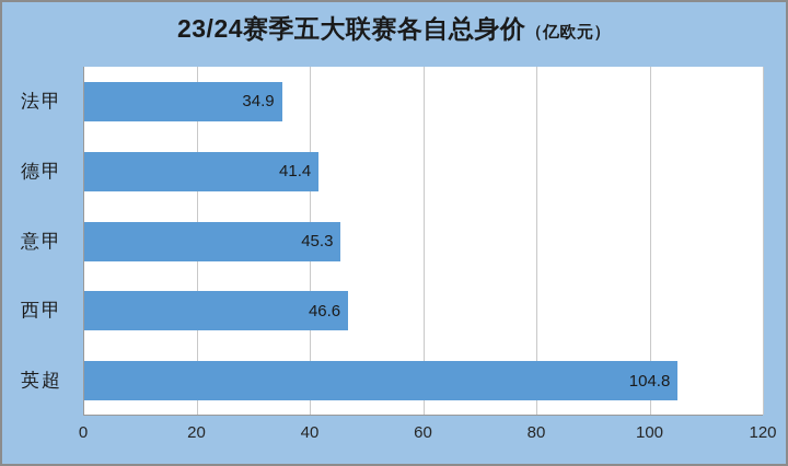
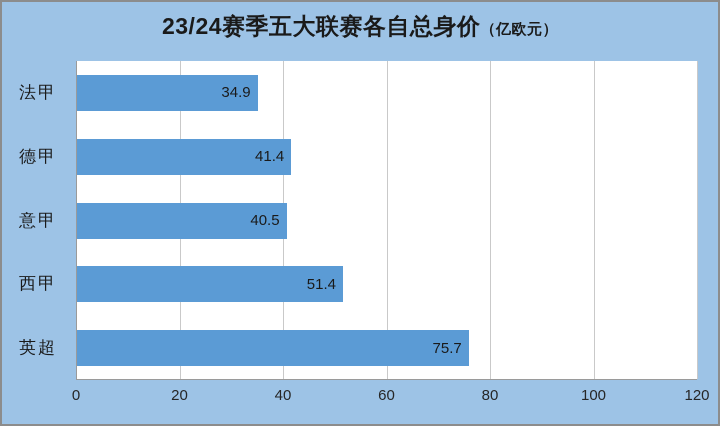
意甲: 45.3 -> 40.5
西甲: 46.6 -> 51.4
英超: 104.8 -> 75.7
